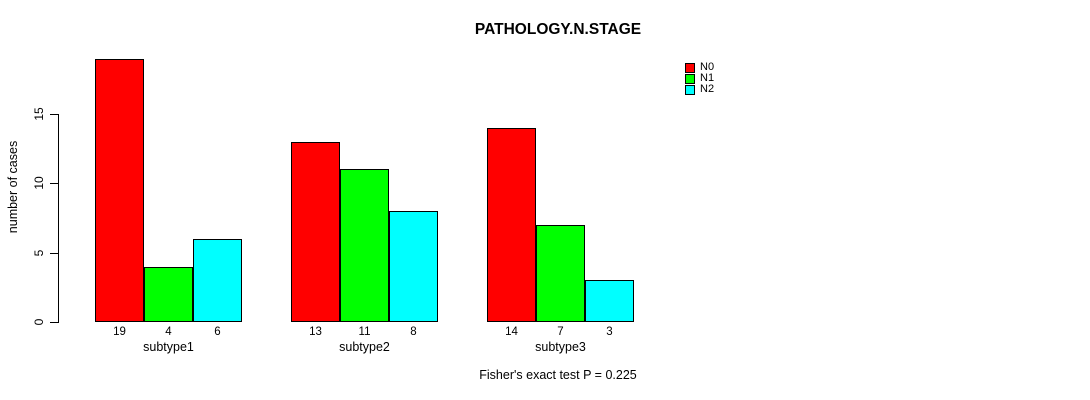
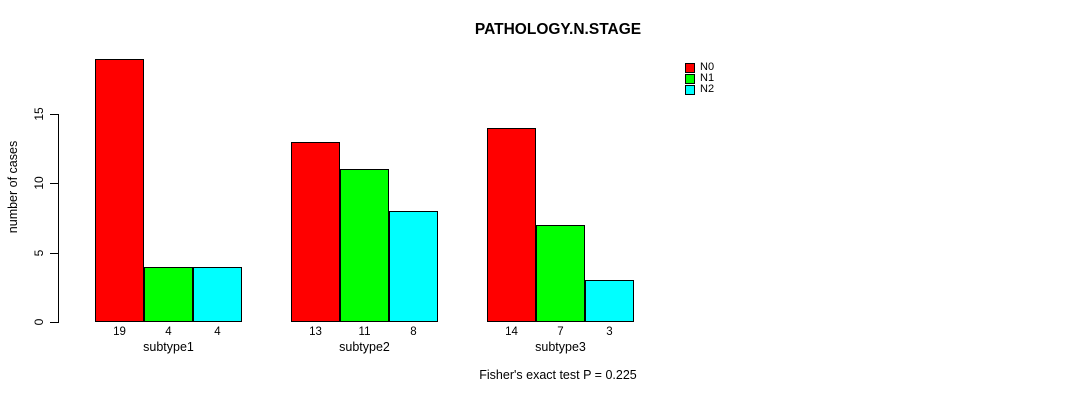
N2/subtype1: 6 -> 4
